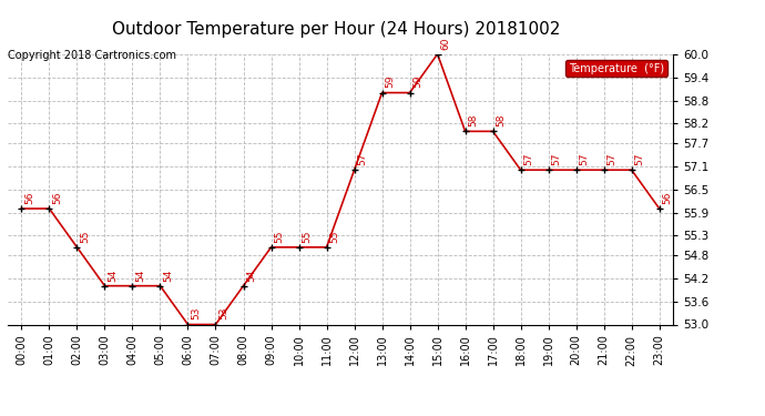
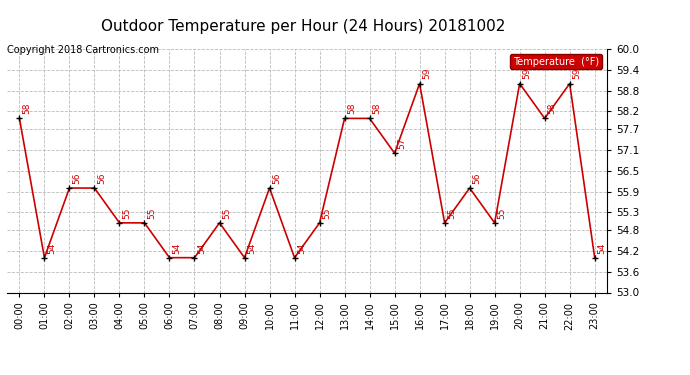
00:00: 56 -> 58
01:00: 56 -> 54
02:00: 55 -> 56
03:00: 54 -> 56
04:00: 54 -> 55
05:00: 54 -> 55
06:00: 53 -> 54
07:00: 53 -> 54
08:00: 54 -> 55
09:00: 55 -> 54
10:00: 55 -> 56
11:00: 55 -> 54
12:00: 57 -> 55
13:00: 59 -> 58
14:00: 59 -> 58
15:00: 60 -> 57
16:00: 58 -> 59
17:00: 58 -> 55
18:00: 57 -> 56
19:00: 57 -> 55
20:00: 57 -> 59
21:00: 57 -> 58
22:00: 57 -> 59
23:00: 56 -> 54
